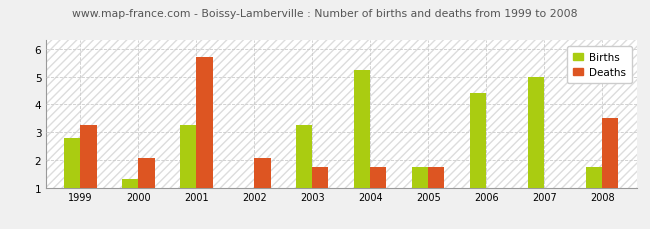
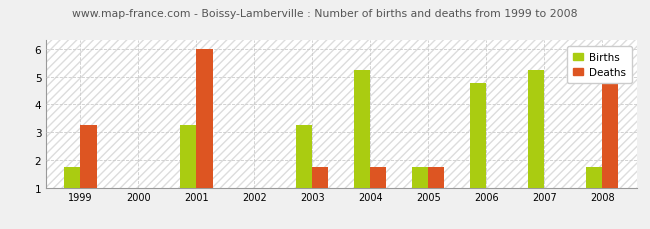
Births/1999: 2.80 -> 1.75
Births/2000: 1.30 -> 1.00
Deaths/2000: 2.05 -> 1.00
Deaths/2001: 5.70 -> 6.00
Deaths/2002: 2.05 -> 1.00
Births/2006: 4.40 -> 4.75
Births/2007: 5.00 -> 5.25
Deaths/2008: 3.50 -> 4.75
